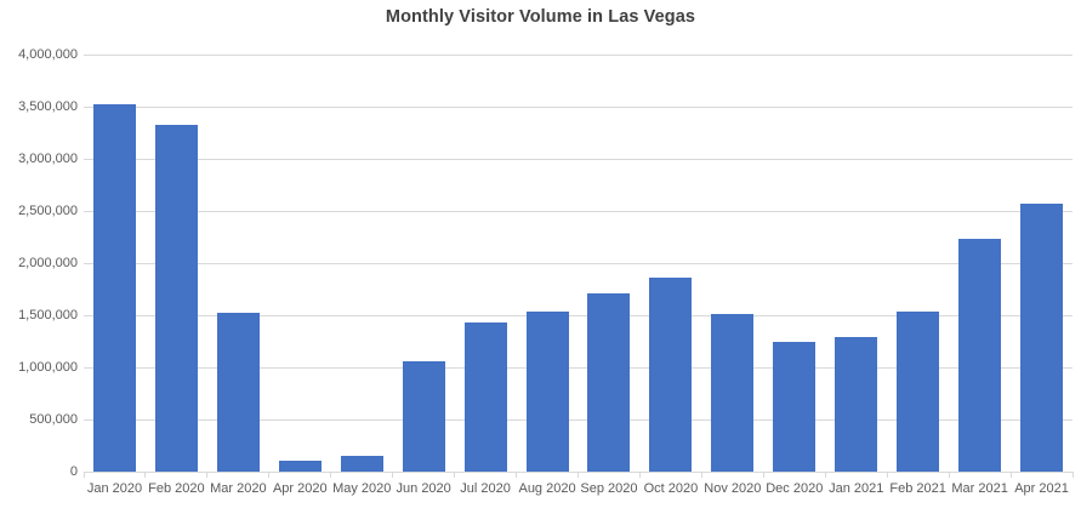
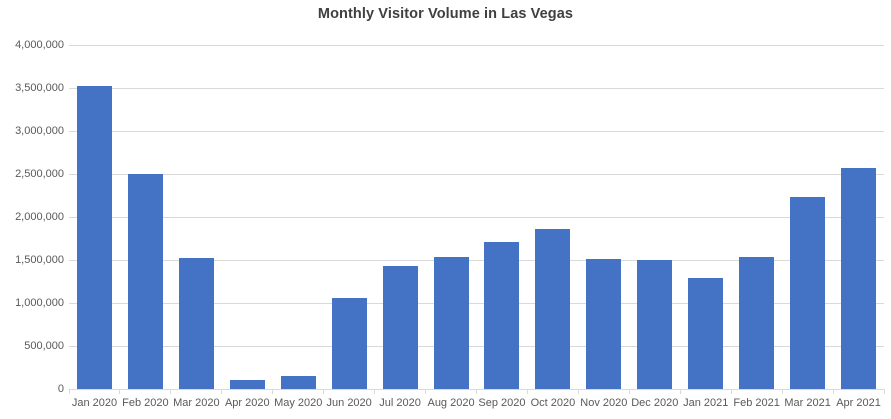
Feb 2020: 3300000 -> 2500000
Dec 2020: 1200000 -> 1500000
